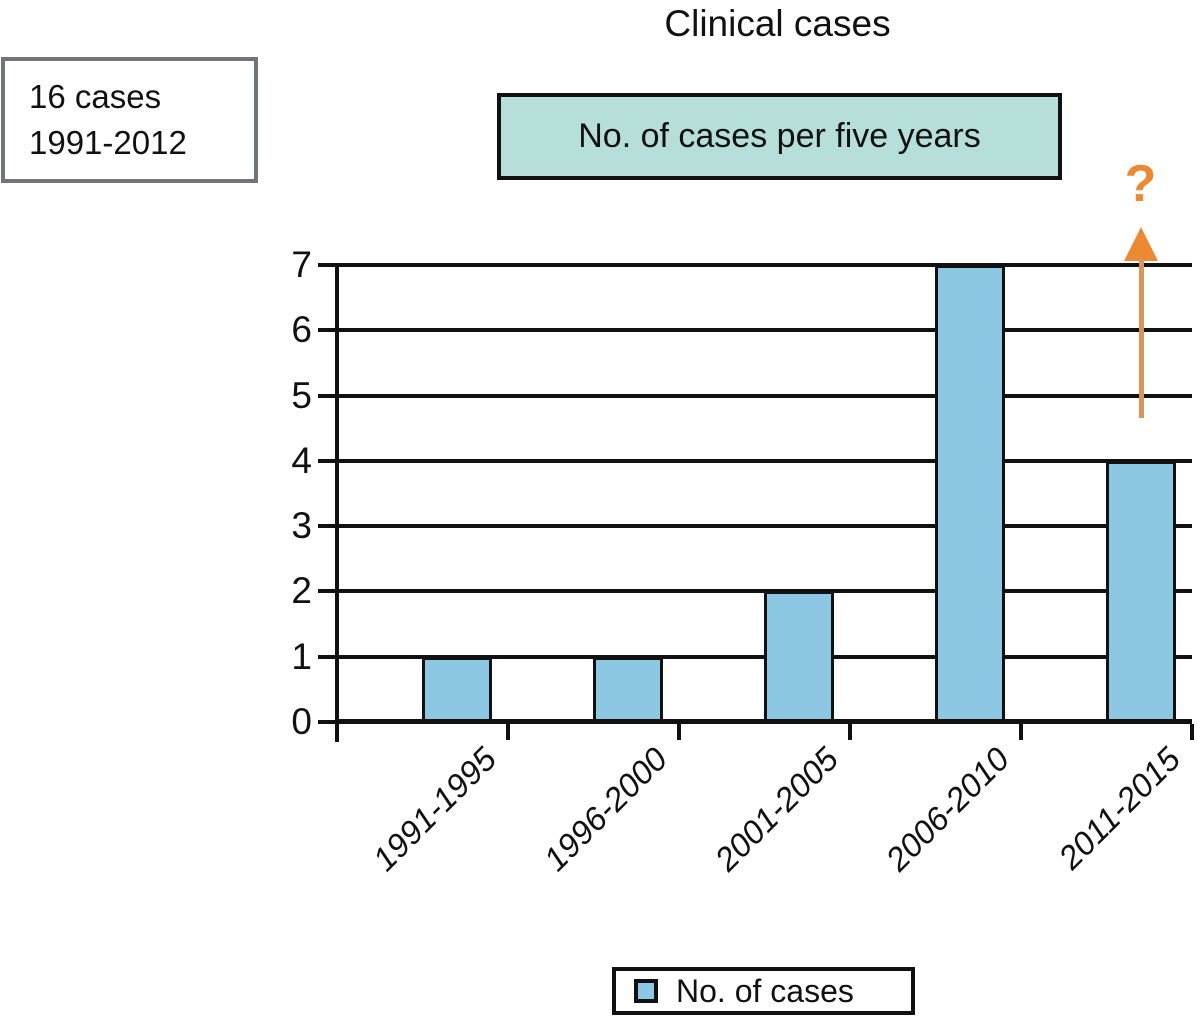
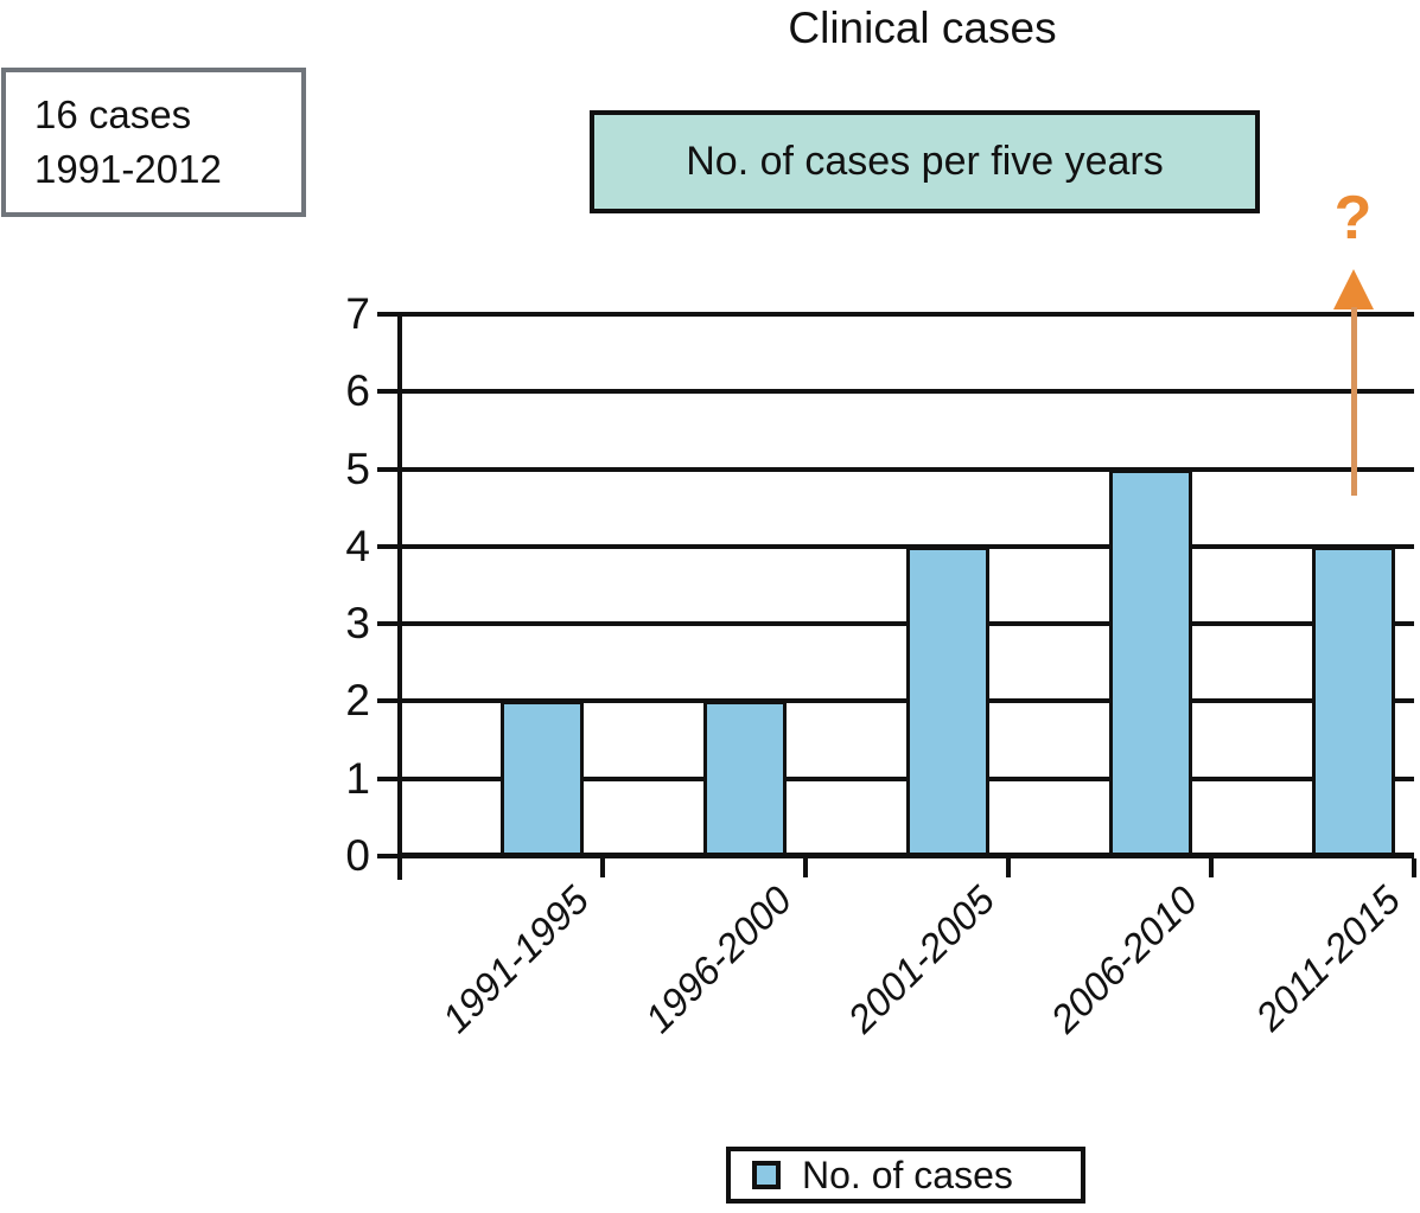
1991-1995: 1 -> 2
1996-2000: 1 -> 2
2001-2005: 2 -> 4
2006-2010: 7 -> 5
